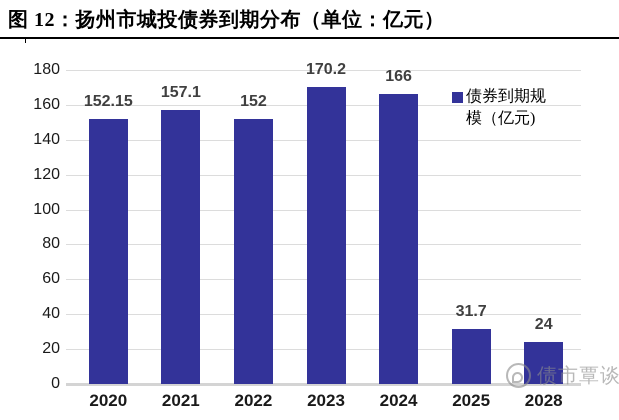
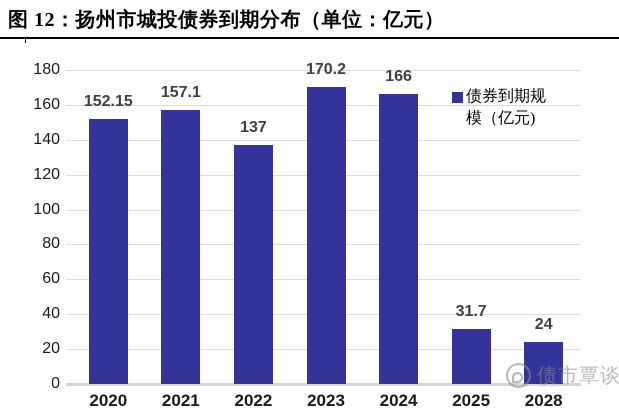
2022: 152 -> 137
